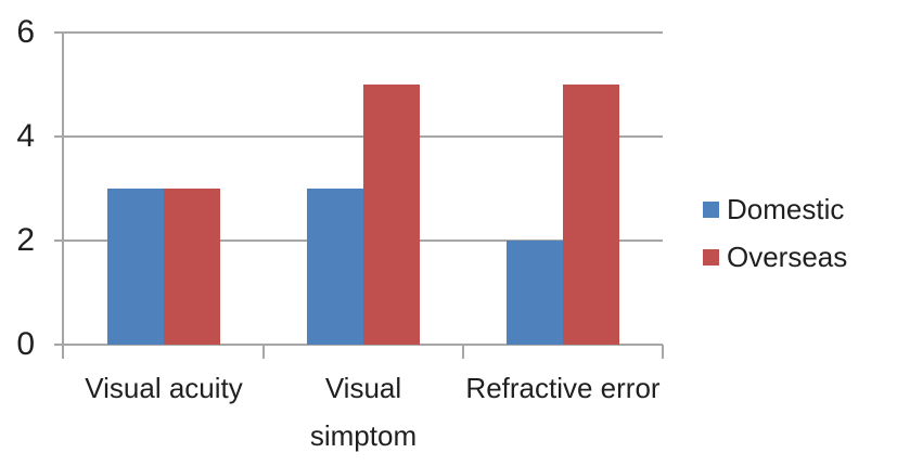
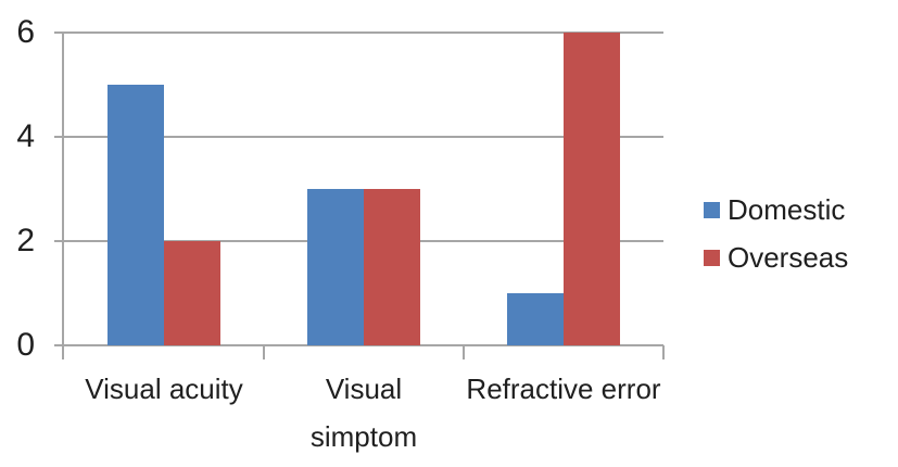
Domestic/Visual acuity: 3 -> 5
Overseas/Visual acuity: 3 -> 2
Overseas/Visual simptom: 5 -> 3
Domestic/Refractive error: 2 -> 1
Overseas/Refractive error: 5 -> 6
